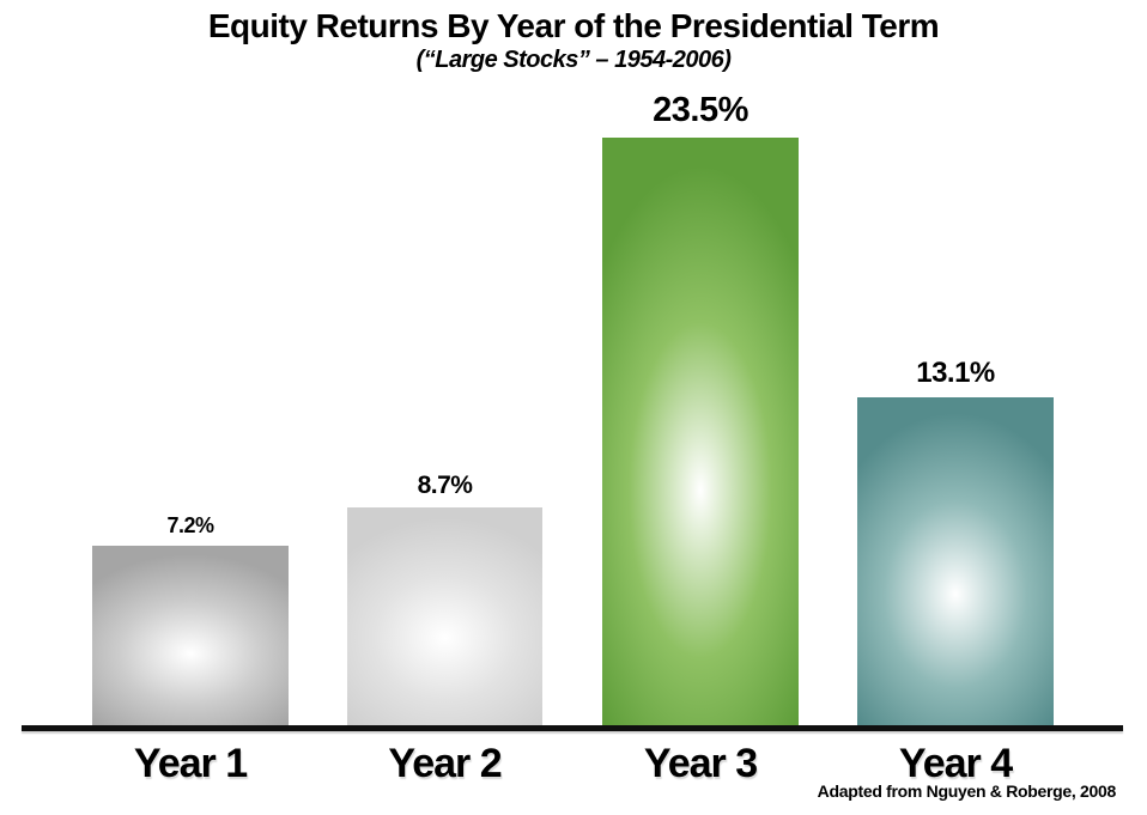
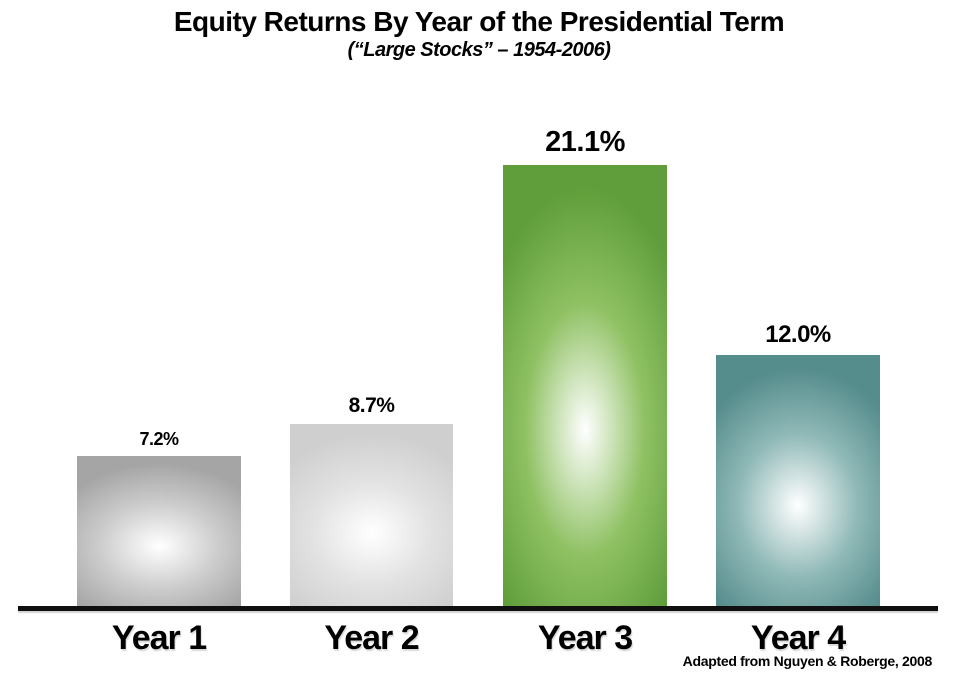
Year 3: 23.5% -> 21.1%
Year 4: 13.1% -> 12.0%
